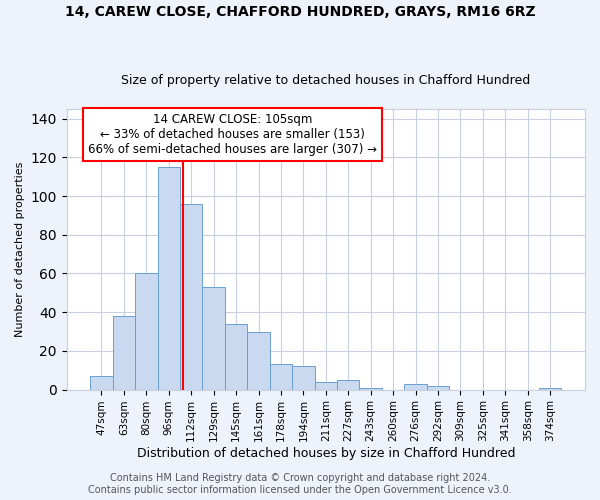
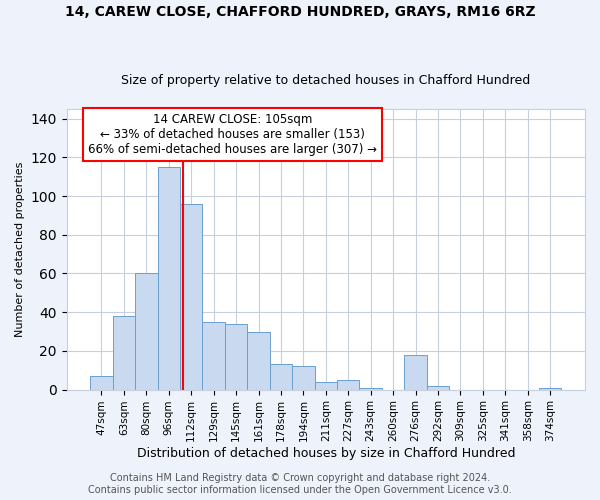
129sqm: 53 -> 35
276sqm: 3 -> 18
